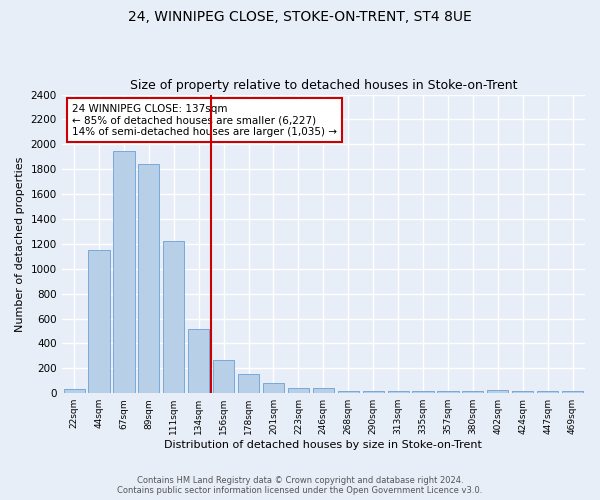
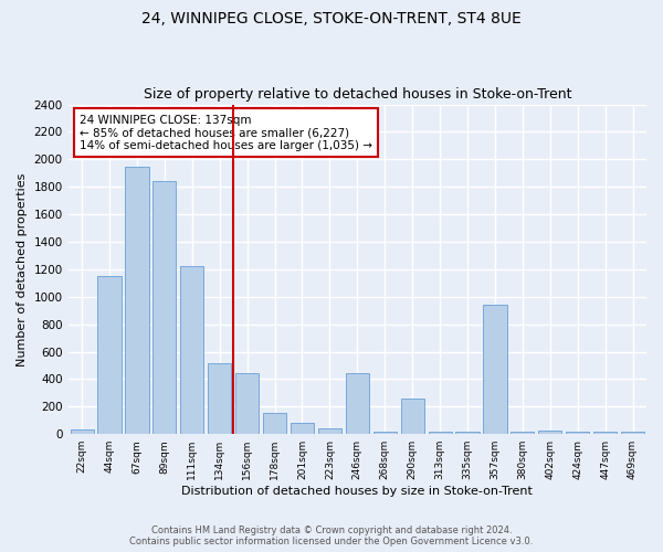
156sqm: 270 -> 440
246sqm: 40 -> 440
290sqm: 20 -> 260
357sqm: 20 -> 940
